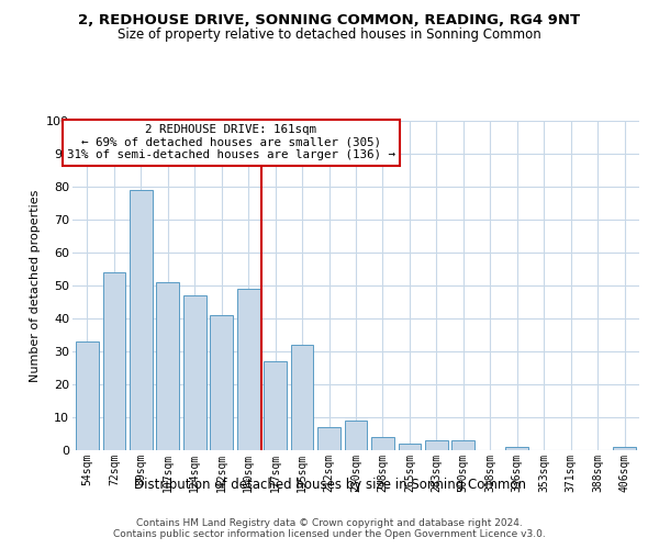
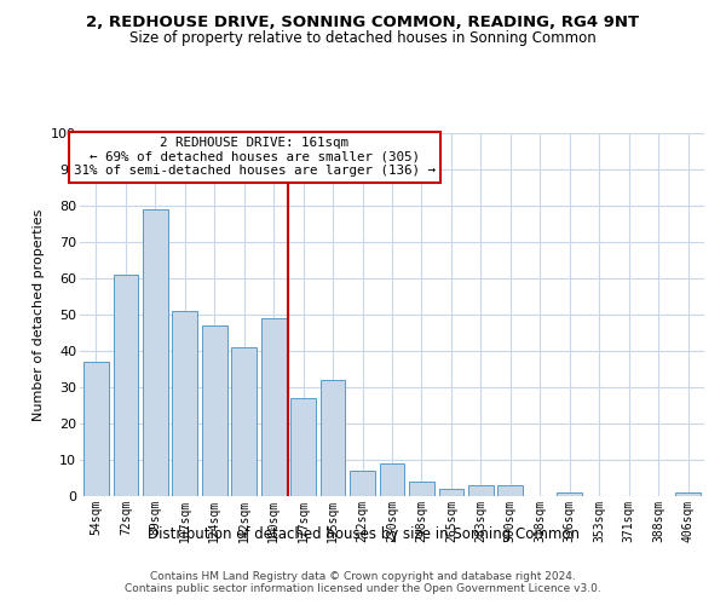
54sqm: 33 -> 37
72sqm: 54 -> 61
